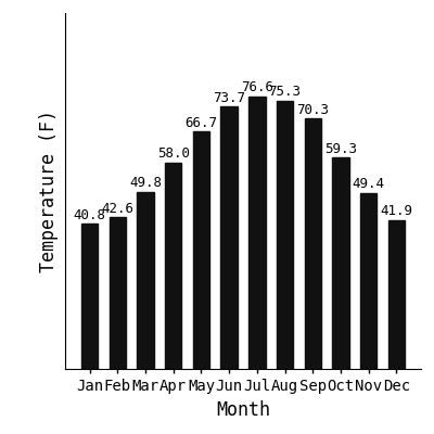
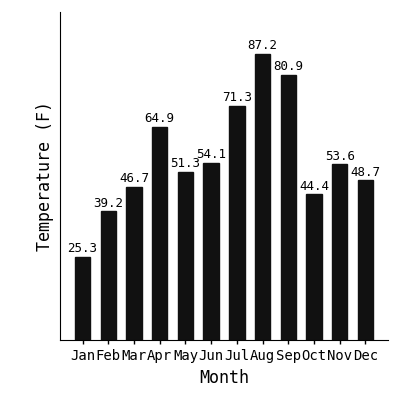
Jan: 40.8 -> 25.3
Feb: 42.6 -> 39.2
Mar: 49.8 -> 46.7
Apr: 58.0 -> 64.9
May: 66.7 -> 51.3
Jun: 73.7 -> 54.1
Jul: 76.6 -> 71.3
Aug: 75.3 -> 87.2
Sep: 70.3 -> 80.9
Oct: 59.3 -> 44.4
Nov: 49.4 -> 53.6
Dec: 41.9 -> 48.7
